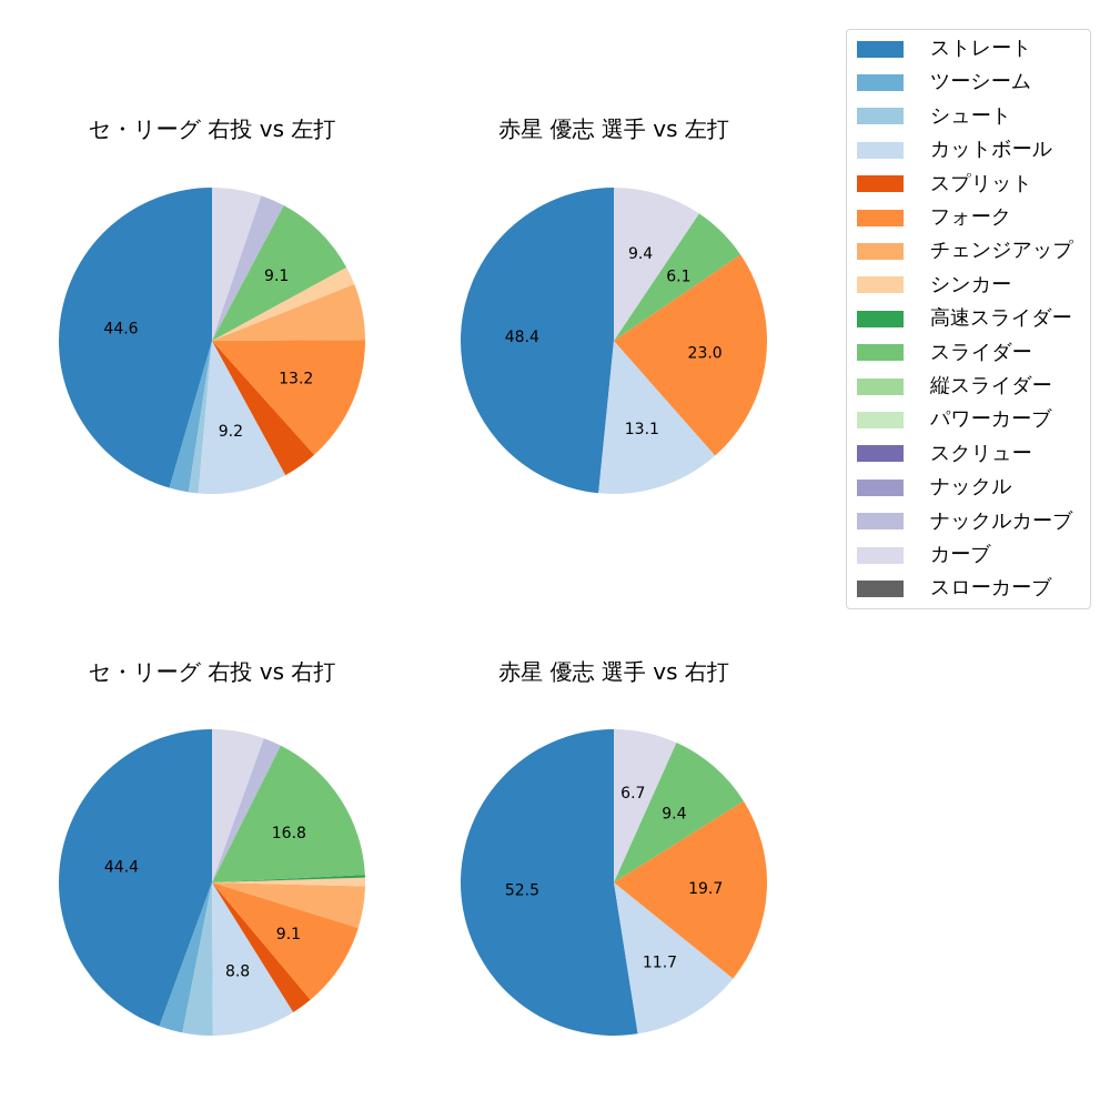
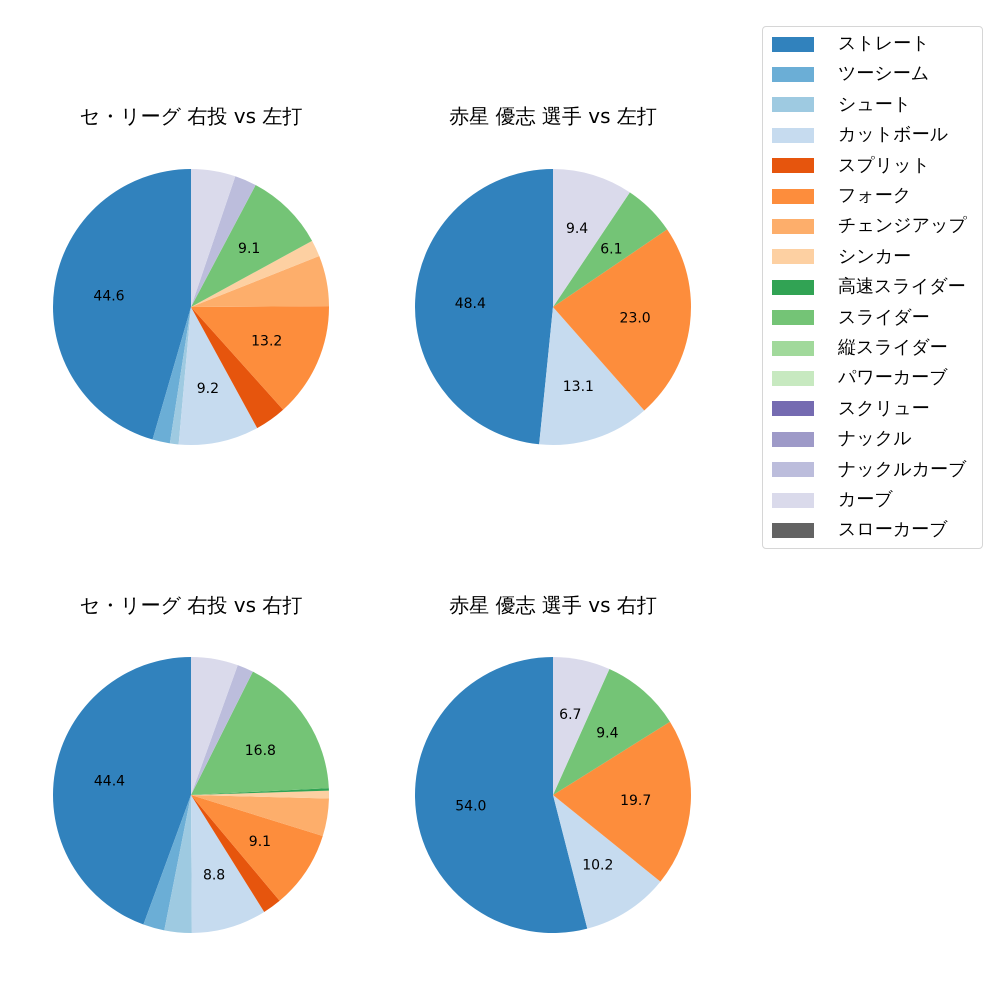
赤星 優志 選手 vs 右打/ストレート: 52.5 -> 54.0
赤星 優志 選手 vs 右打/カットボール: 11.7 -> 10.2
